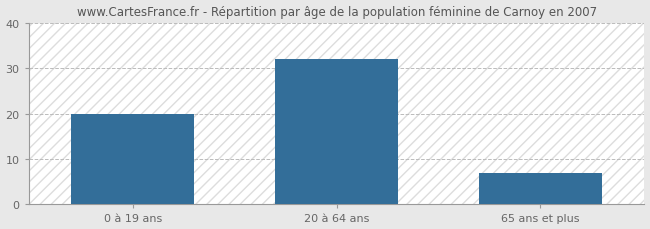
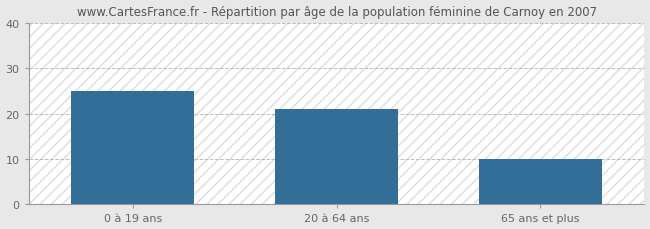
0 à 19 ans: 20 -> 25
20 à 64 ans: 32 -> 21
65 ans et plus: 7 -> 10
